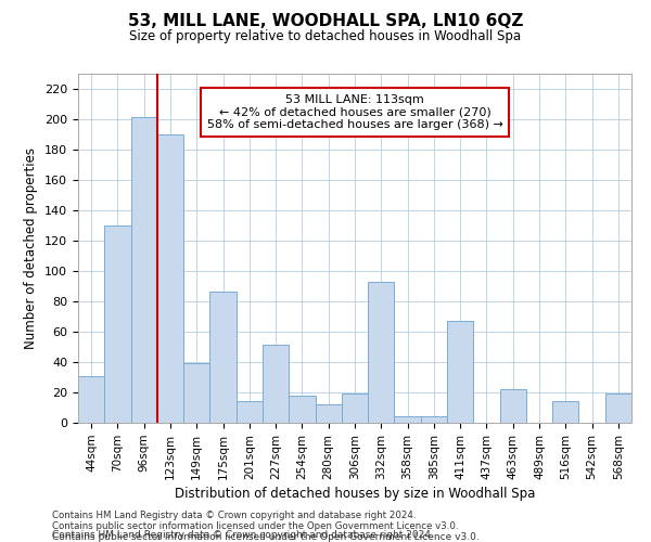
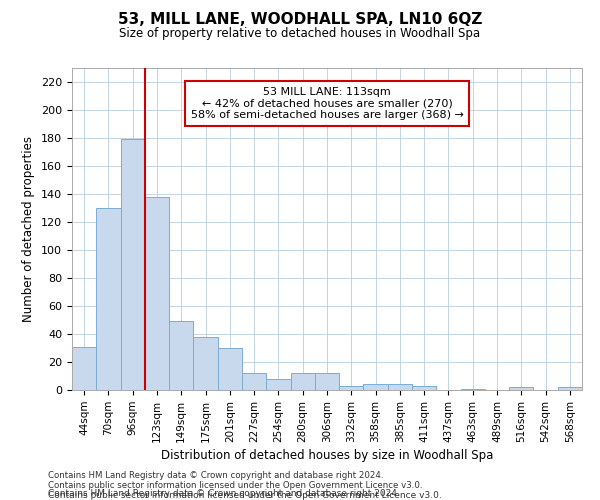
96sqm: 201 -> 179
123sqm: 190 -> 138
149sqm: 39 -> 49
175sqm: 86 -> 38
201sqm: 14 -> 30
227sqm: 51 -> 12
254sqm: 18 -> 8
306sqm: 19 -> 12
332sqm: 93 -> 3
411sqm: 67 -> 3
463sqm: 22 -> 1
516sqm: 14 -> 2
568sqm: 19 -> 2
